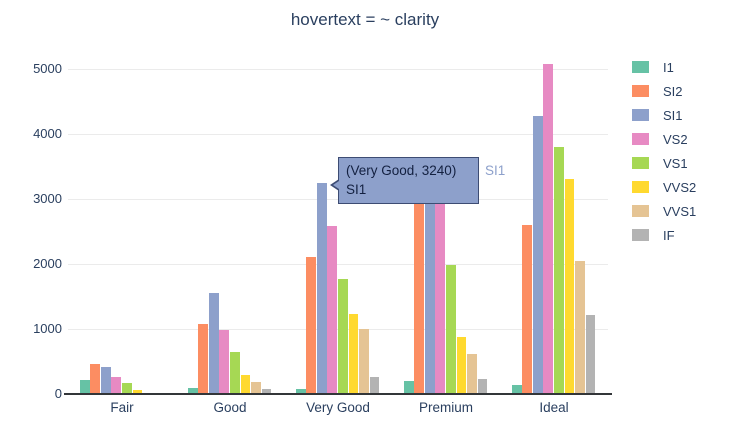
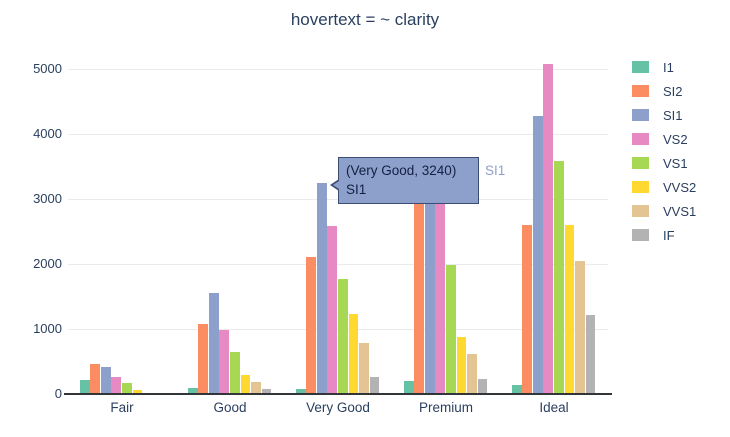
VVS1/Very Good: 1000 -> 800
VS1/Ideal: 3800 -> 3600
VVS2/Ideal: 3300 -> 2600
